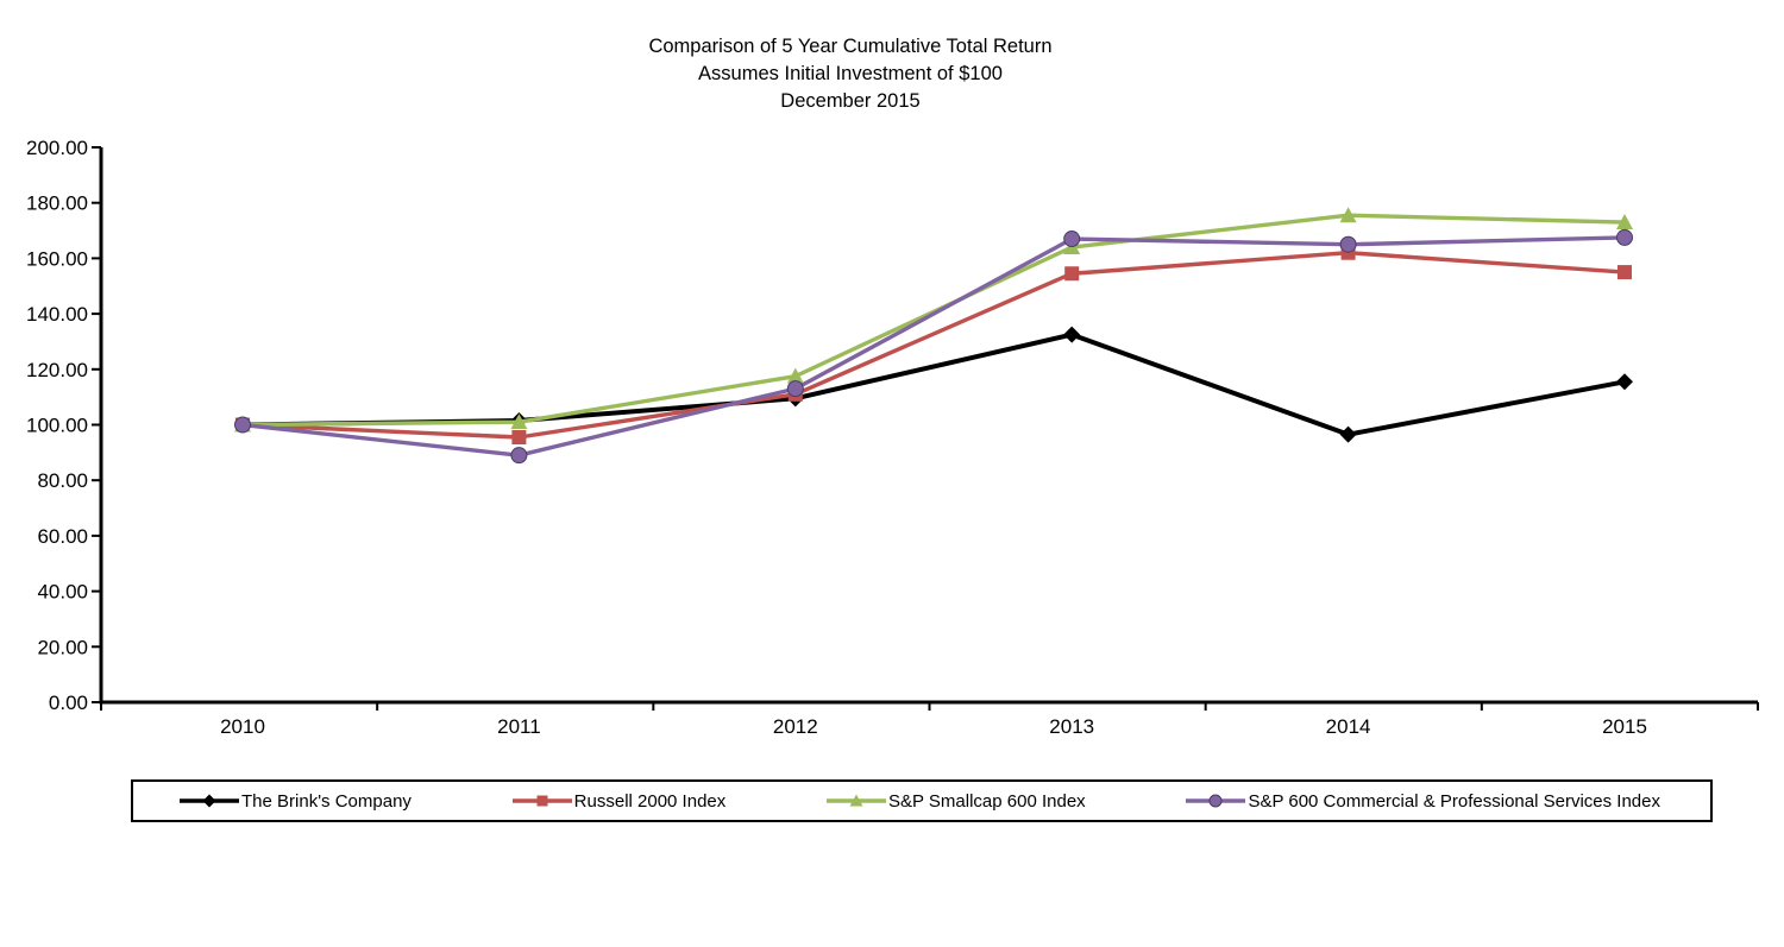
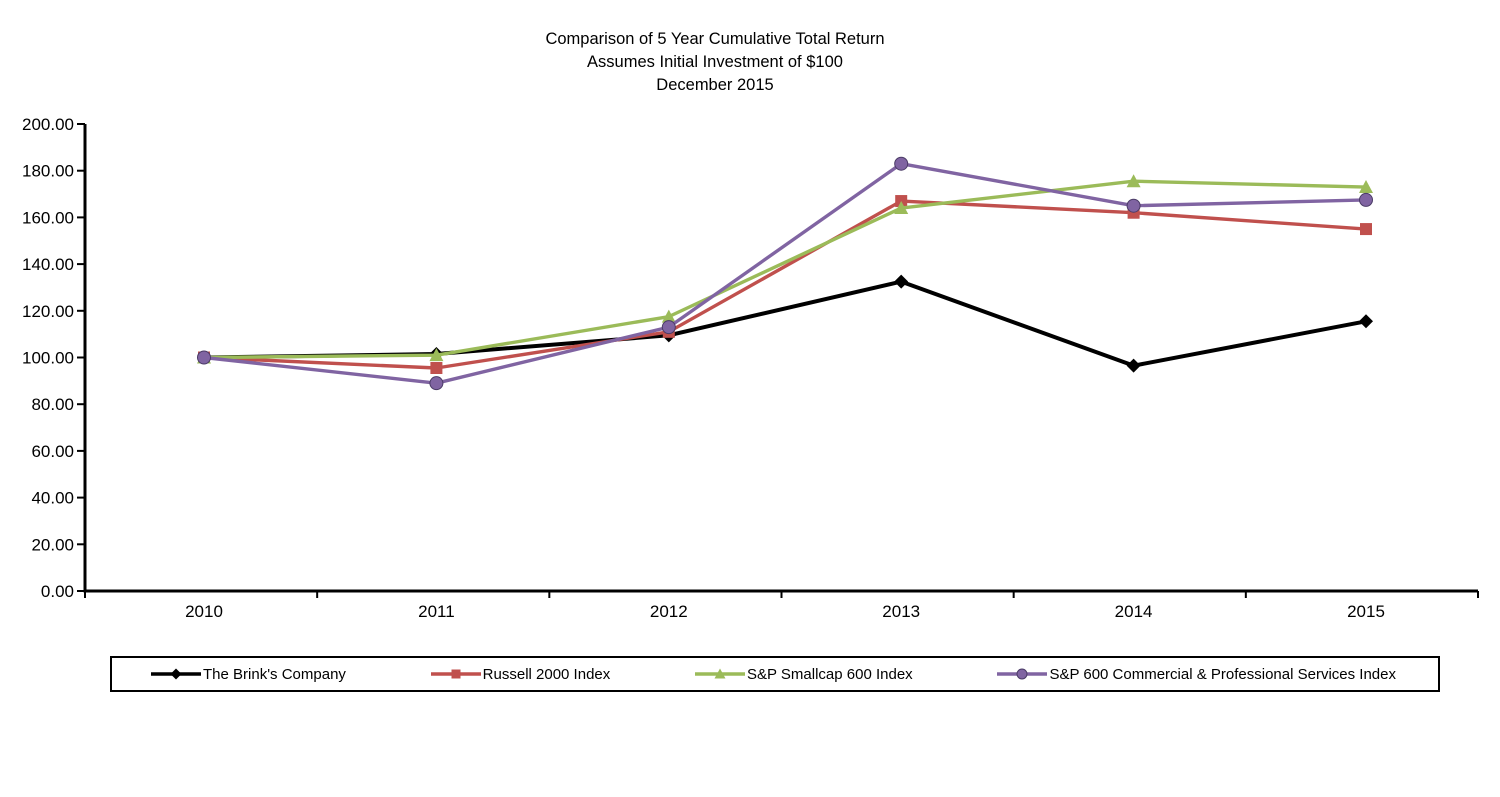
Russell 2000 Index/2013: 154 -> 167
S&P 600 Commercial & Professional Services Index/2013: 167 -> 183
